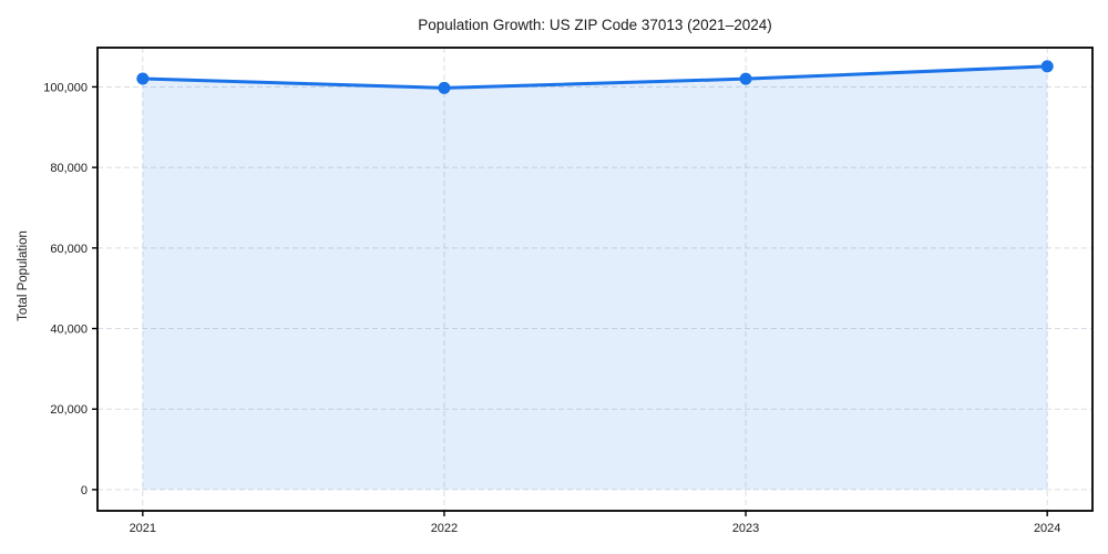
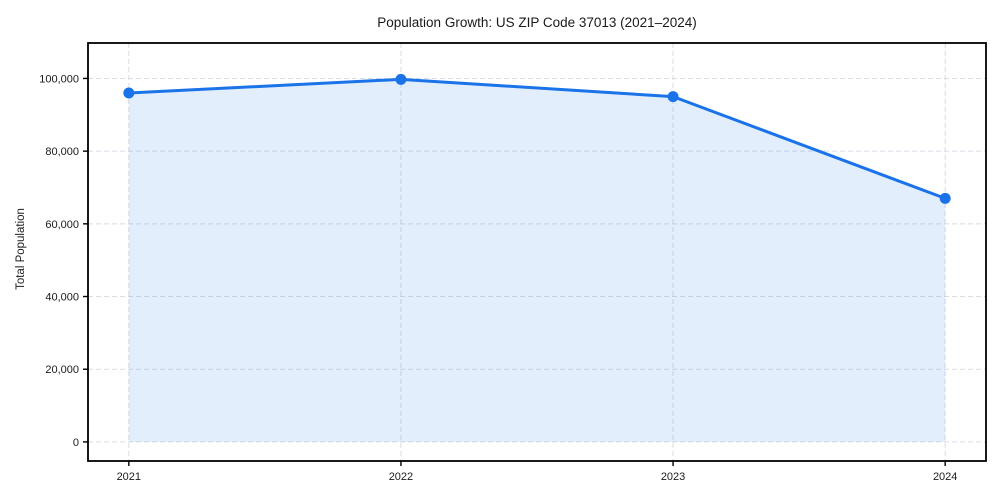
2021: 102000 -> 96000
2023: 102000 -> 95000
2024: 105000 -> 67000
